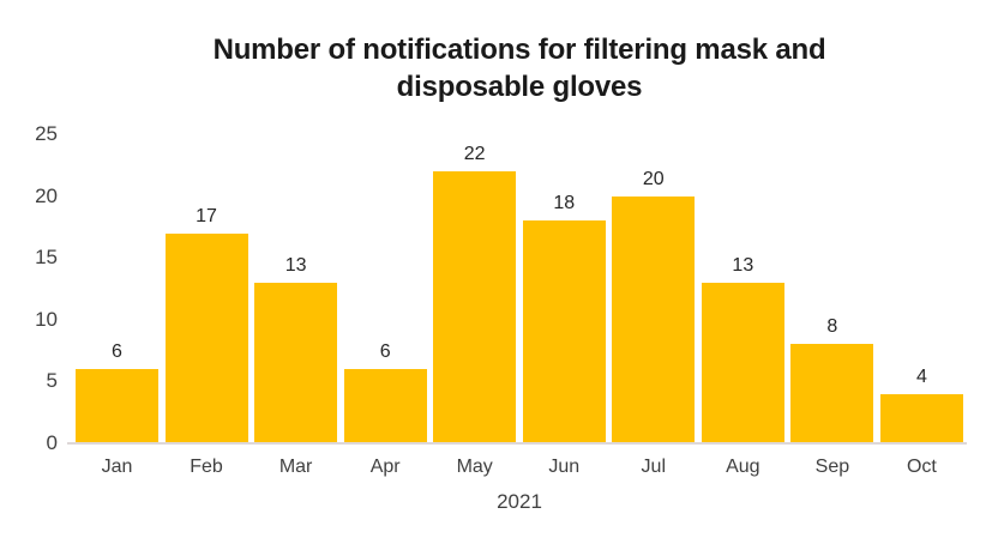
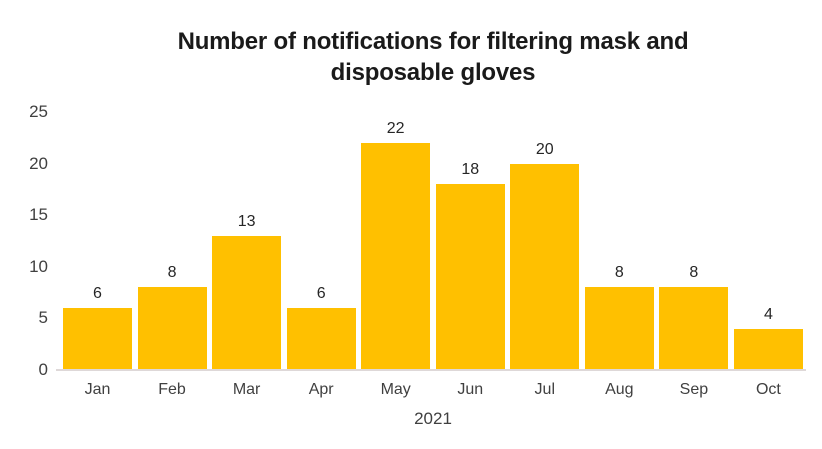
Feb: 17 -> 8
Aug: 13 -> 8
